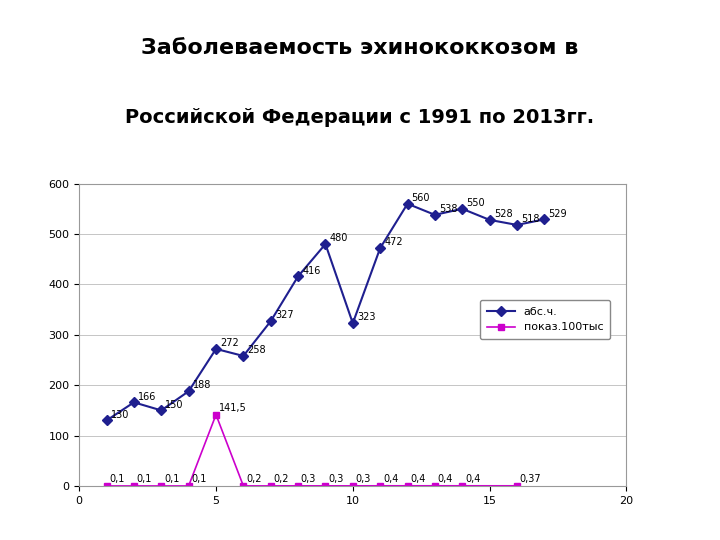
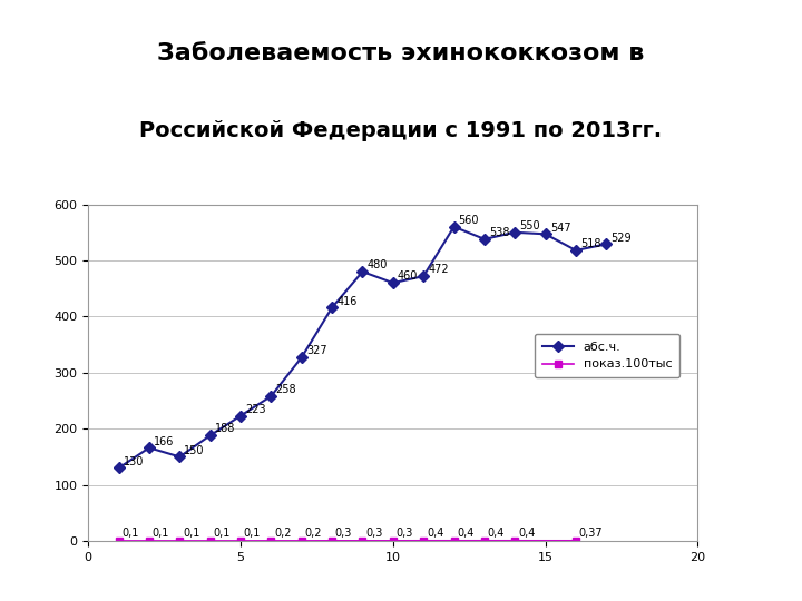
абс.ч./5: 272 -> 223
показ.100тыс/5: 141,5 -> 0,1
абс.ч./10: 323 -> 460
абс.ч./15: 528 -> 547
